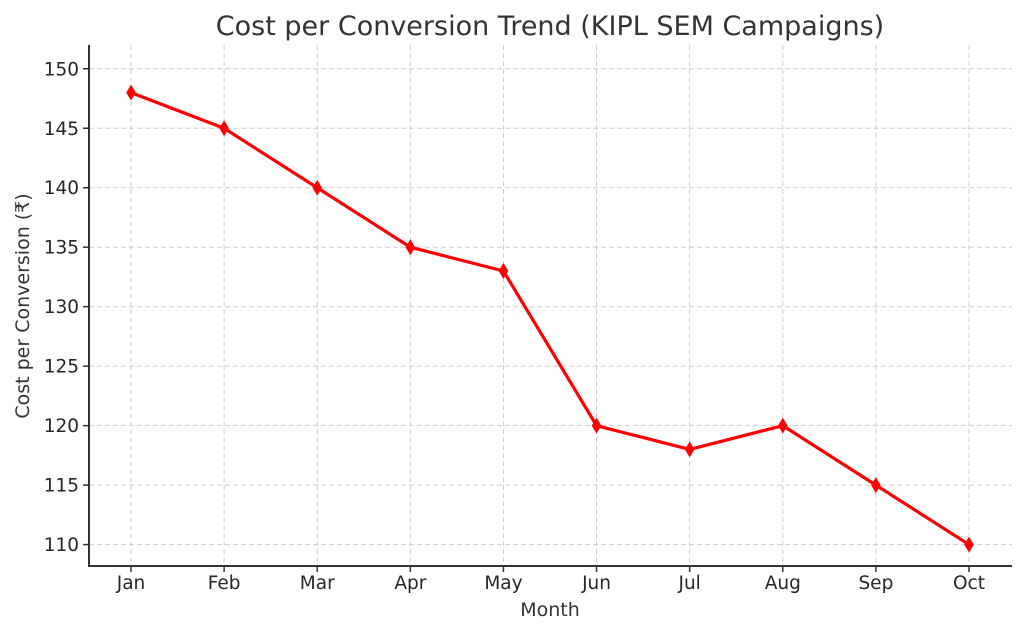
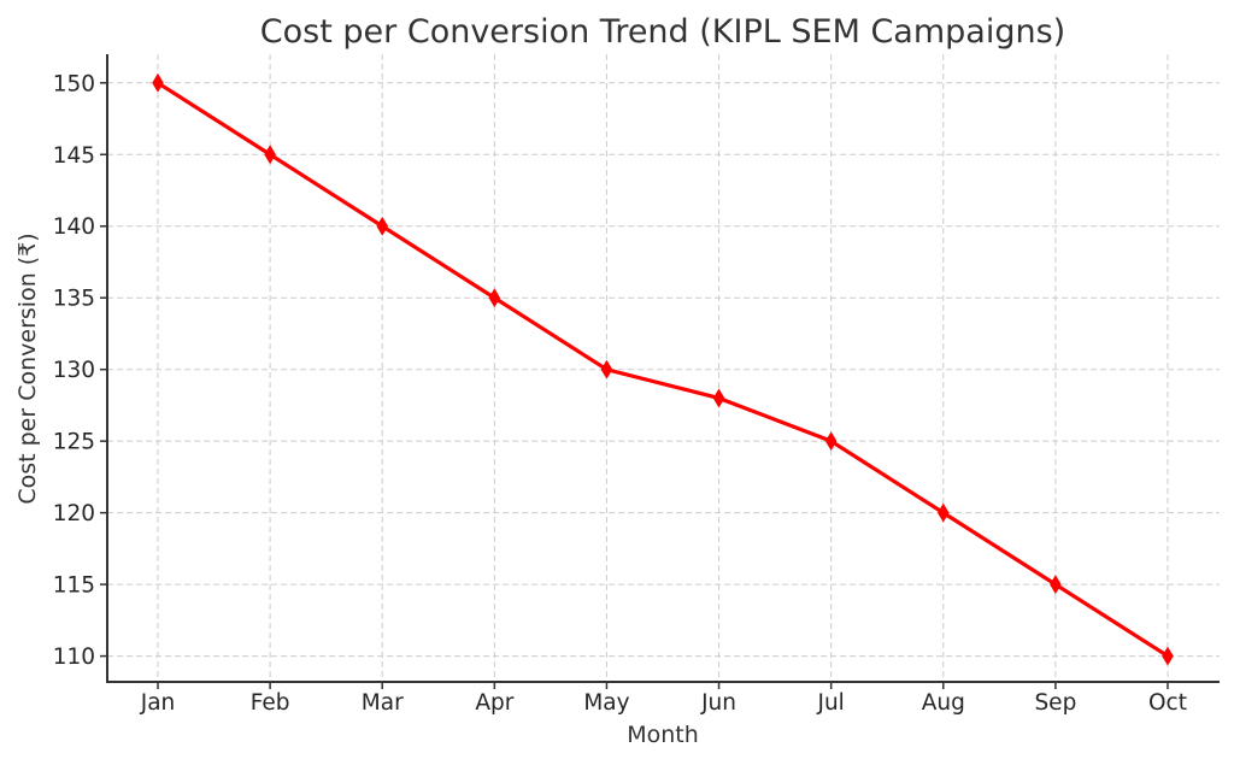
Jan: 148 -> 150
May: 133 -> 130
Jun: 120 -> 128
Jul: 118 -> 125
